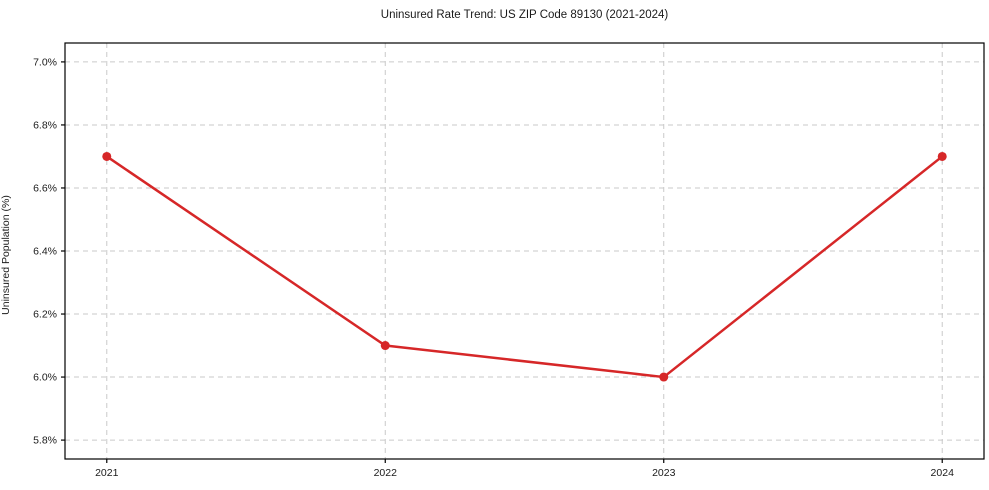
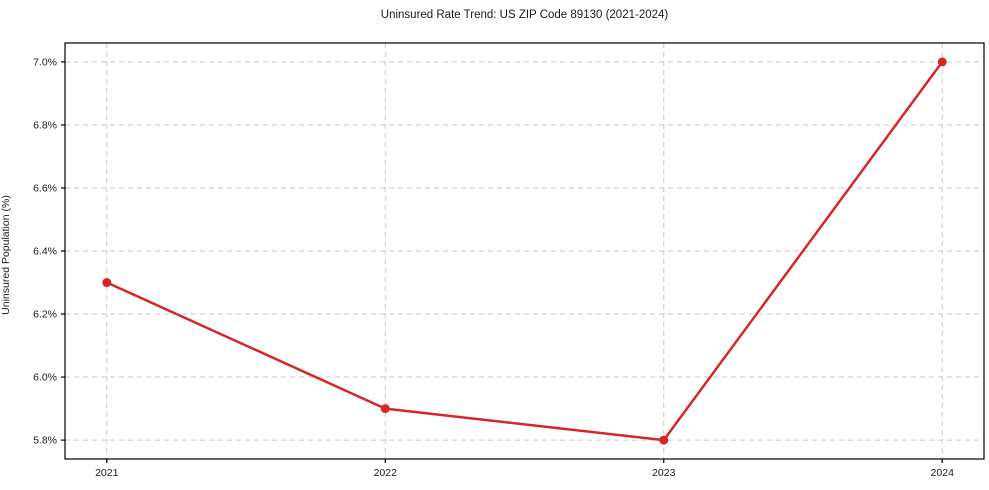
2021: 6.7% -> 6.3%
2022: 6.1% -> 5.9%
2023: 6.0% -> 5.8%
2024: 6.7% -> 7.0%
